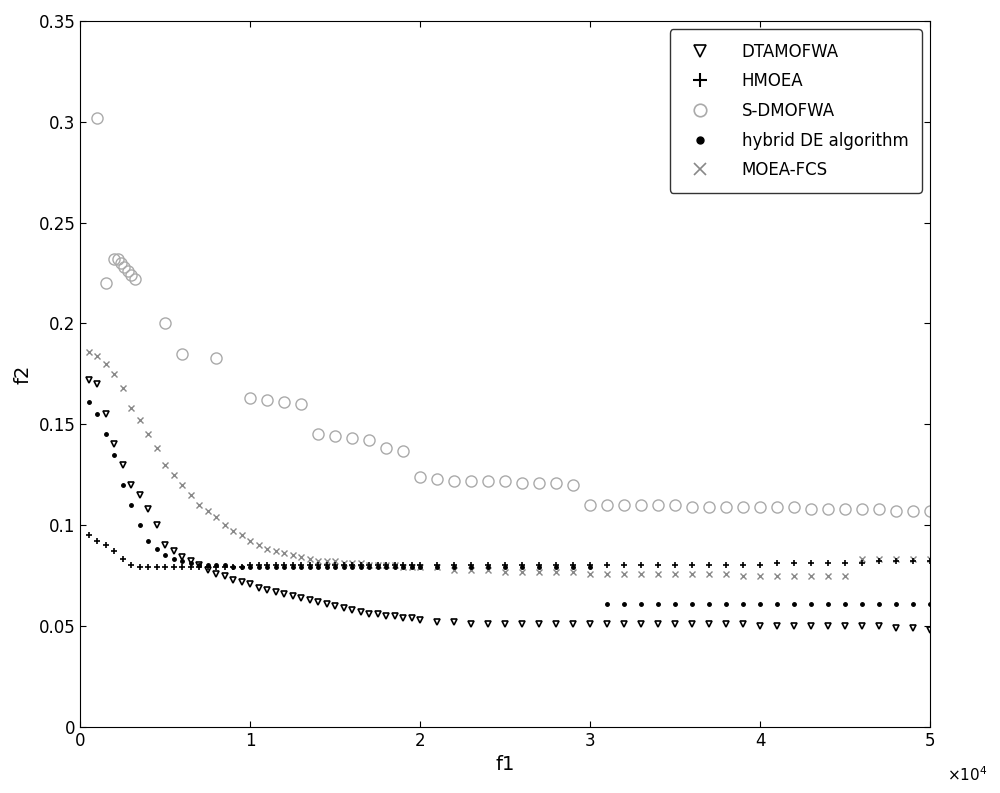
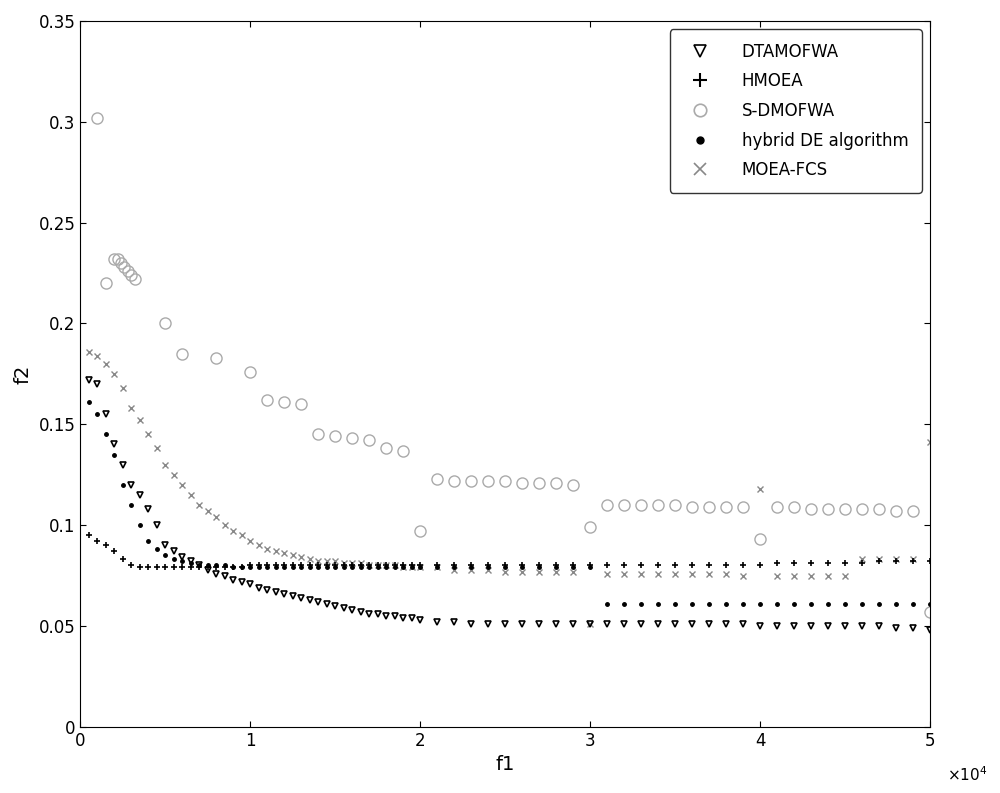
S-DMOFWA/1: 0.163 -> 0.176
S-DMOFWA/2: 0.124 -> 0.097
S-DMOFWA/3: 0.110 -> 0.099
MOEA-FCS/3: 0.076 -> 0.051
S-DMOFWA/4: 0.109 -> 0.093
MOEA-FCS/4: 0.075 -> 0.118
S-DMOFWA/5: 0.107 -> 0.057
MOEA-FCS/5: 0.083 -> 0.141
